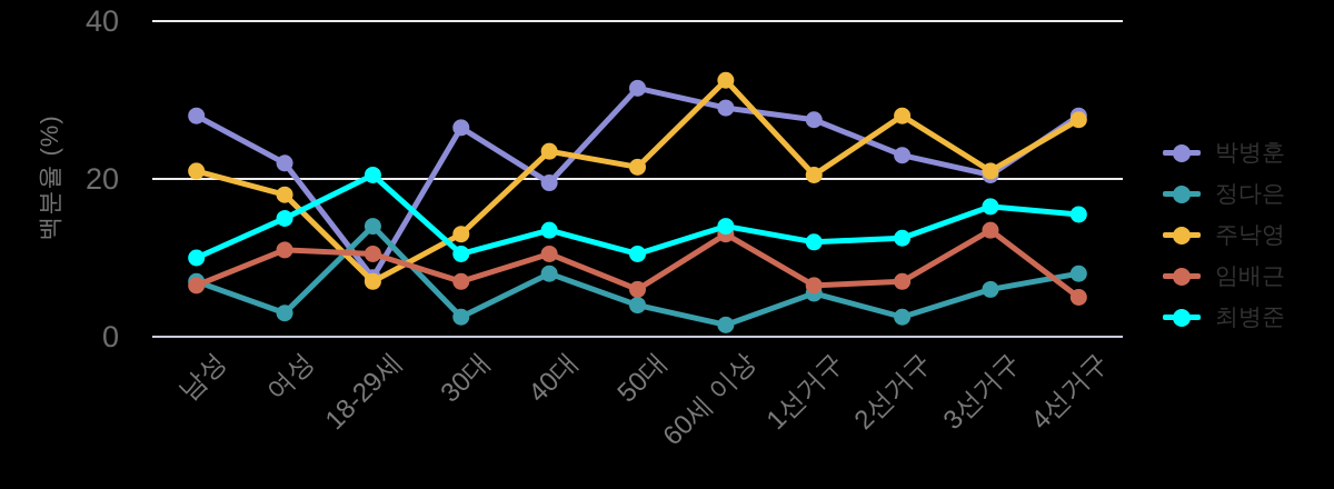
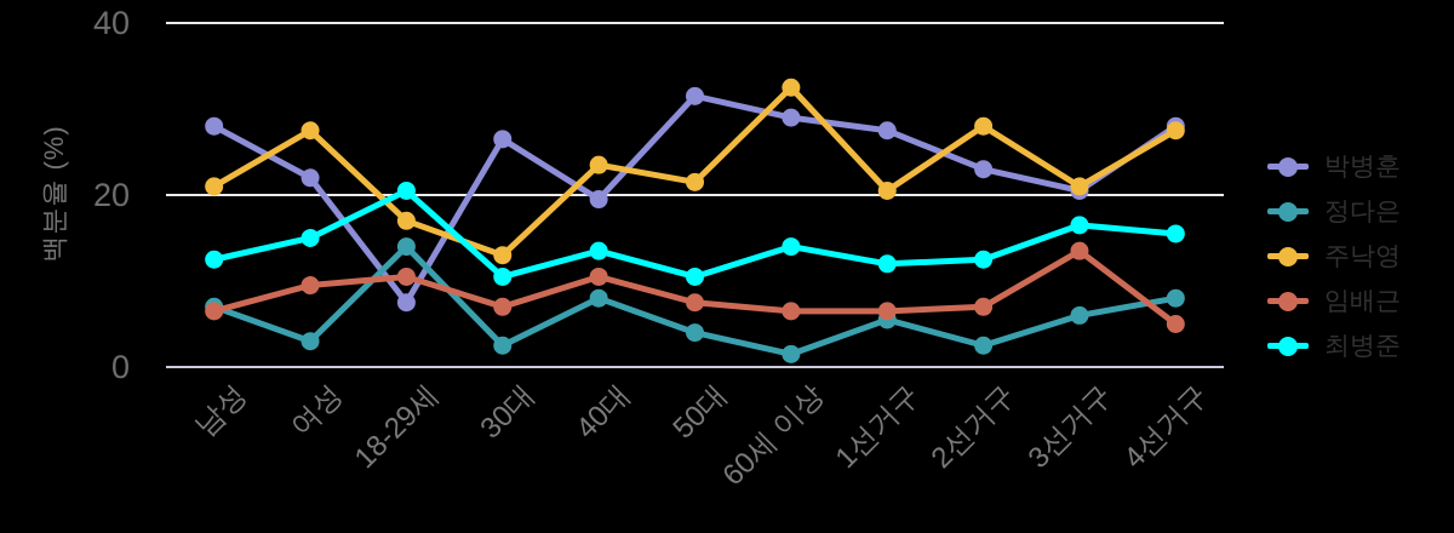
최병준/남성: 10 -> 12
주낙영/여성: 18 -> 28
임배근/여성: 11 -> 10
주낙영/18-29세: 7 -> 17
임배근/50대: 6 -> 8
임배근/60세 이상: 13 -> 6
